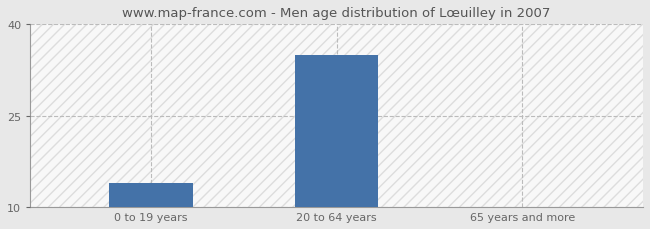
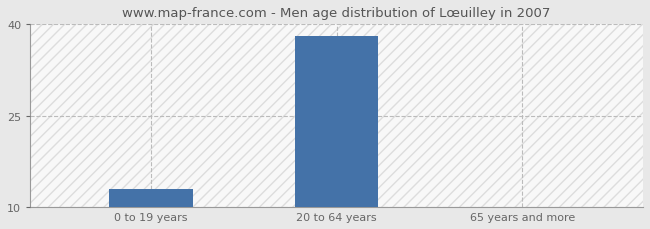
0 to 19 years: 14 -> 13
20 to 64 years: 35 -> 38
